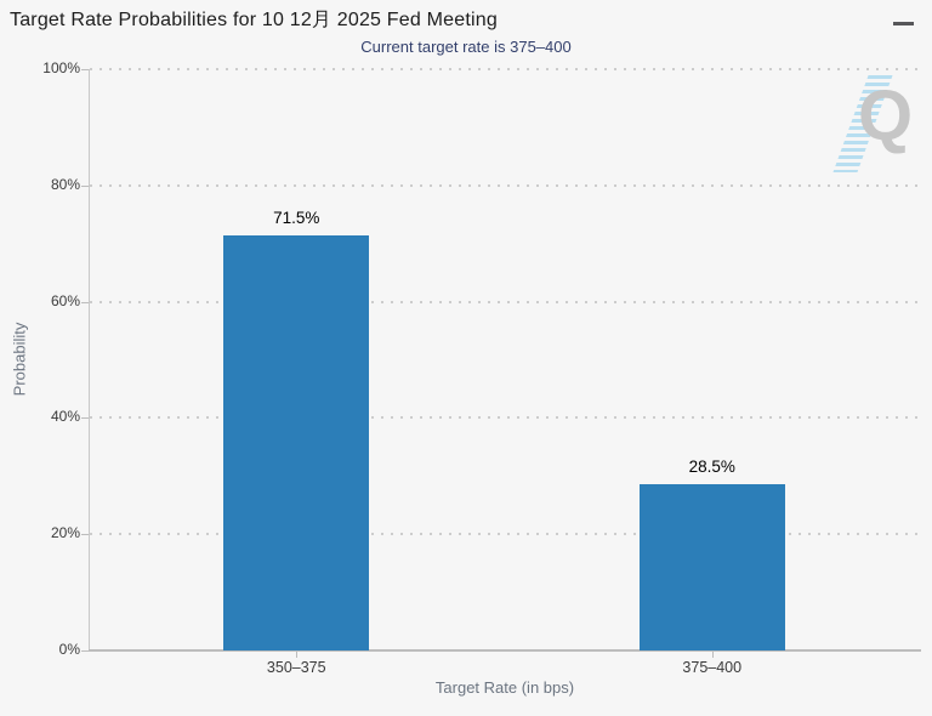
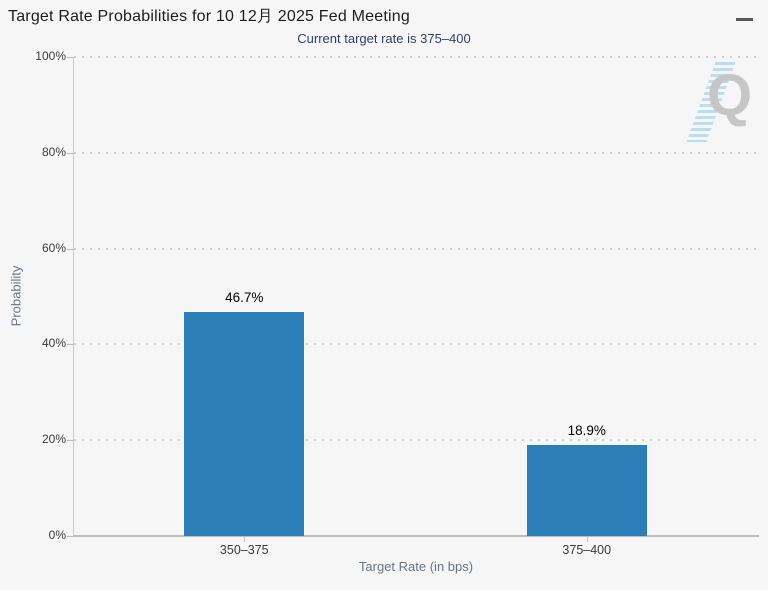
350–375: 71.5% -> 46.7%
375–400: 28.5% -> 18.9%
